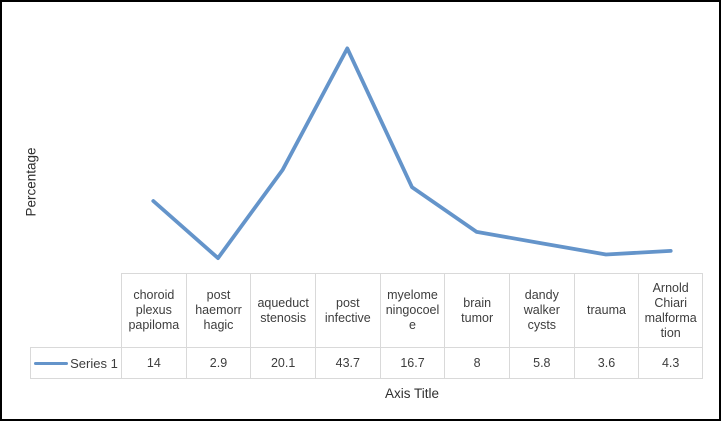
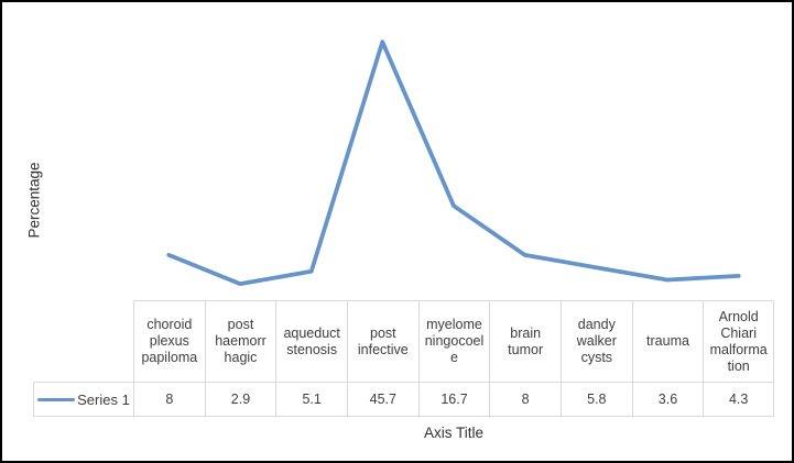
choroid plexus papiloma: 14 -> 8
aqueduct stenosis: 20.1 -> 5.1
post infective: 43.7 -> 45.7
